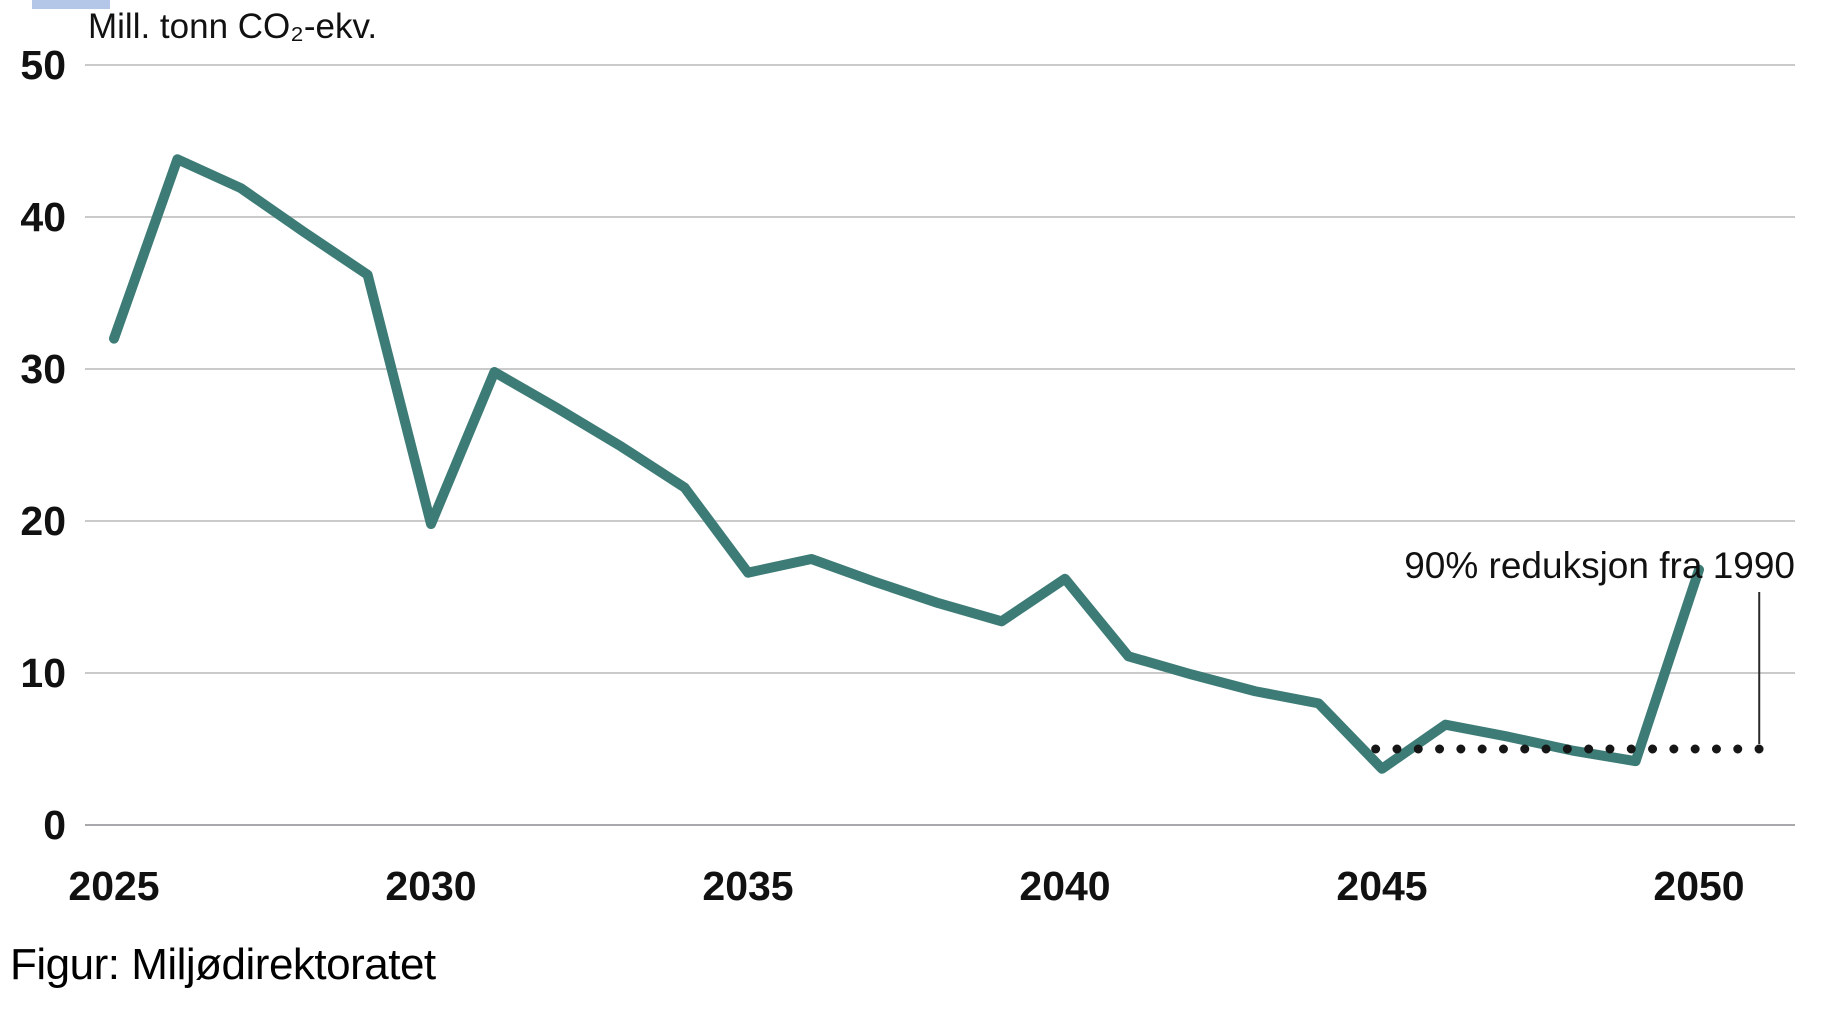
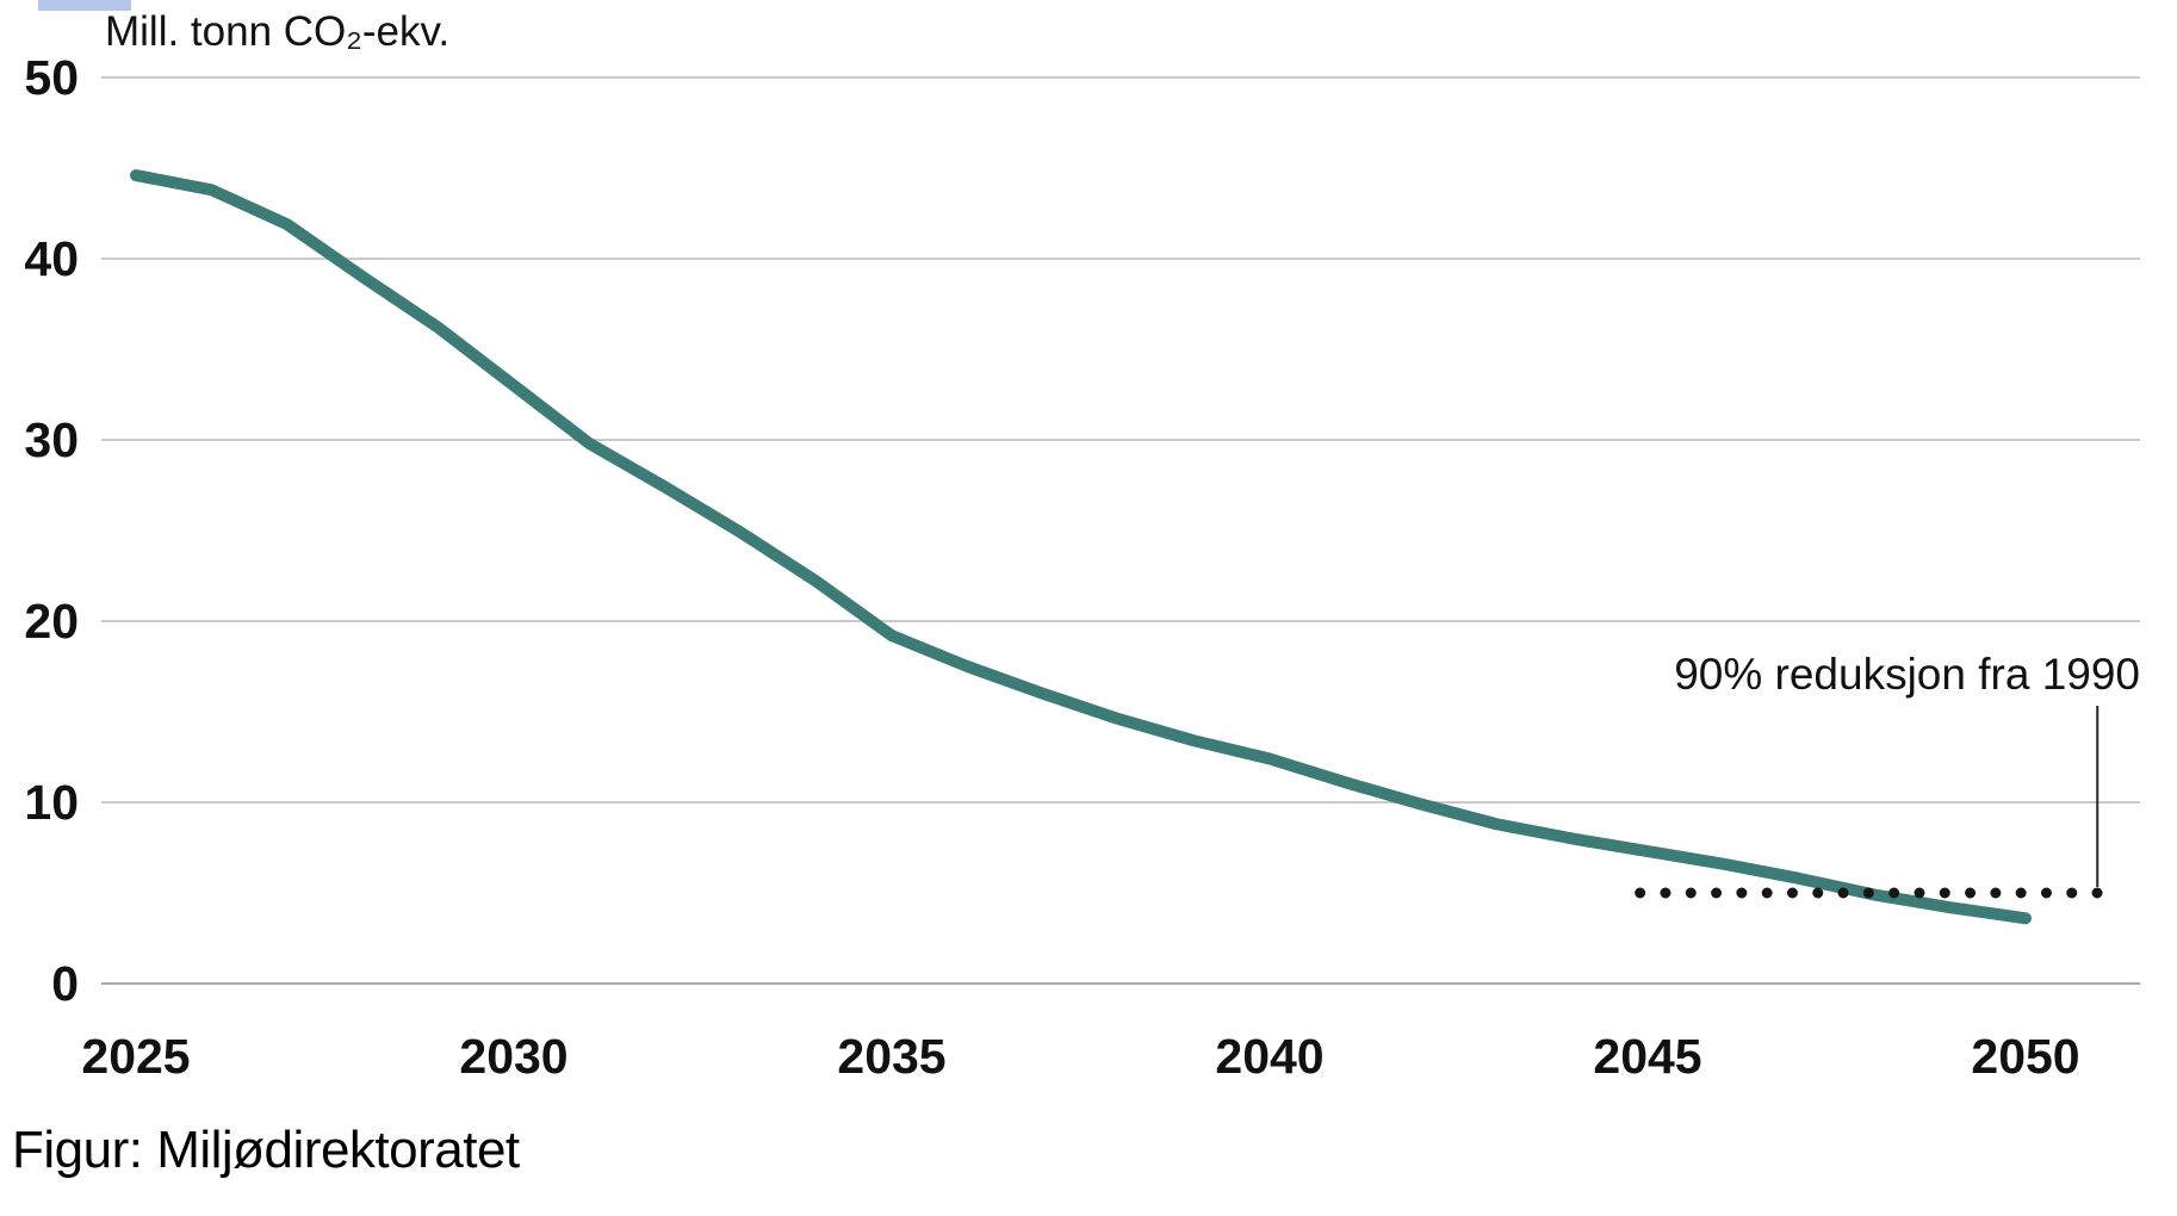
2025: 32.0 -> 44.6
2030: 19.8 -> 33.0
2035: 16.6 -> 19.2
2040: 16.2 -> 12.4
2045: 3.7 -> 7.3
2050: 16.8 -> 3.6
